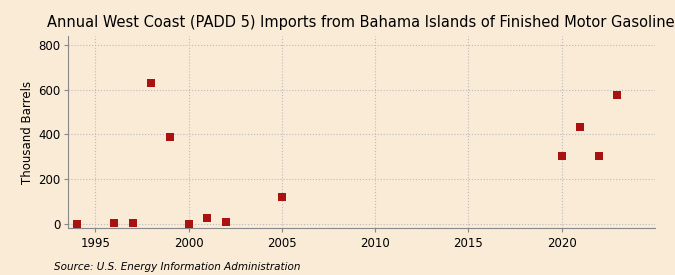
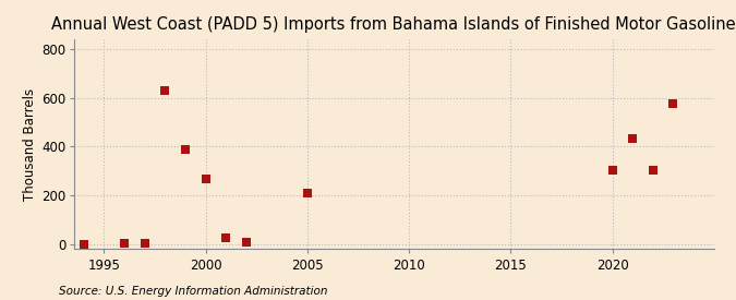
2000: 2 -> 270
2005: 120 -> 210
